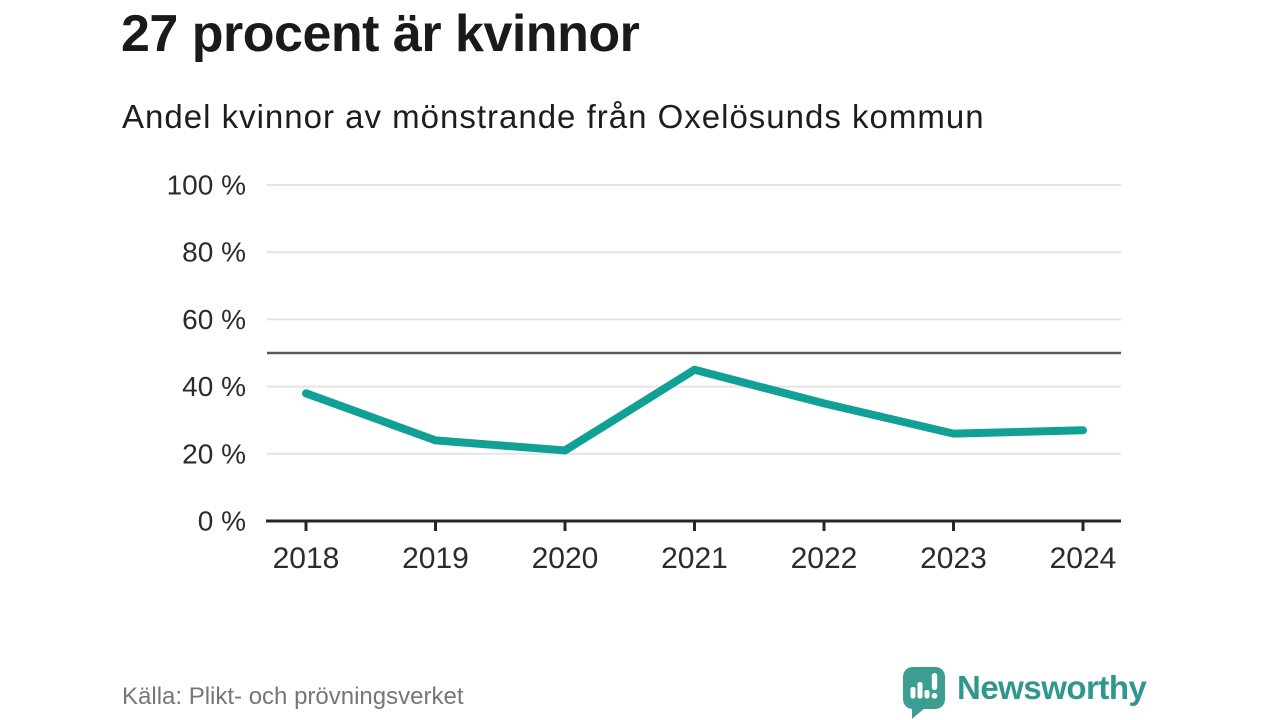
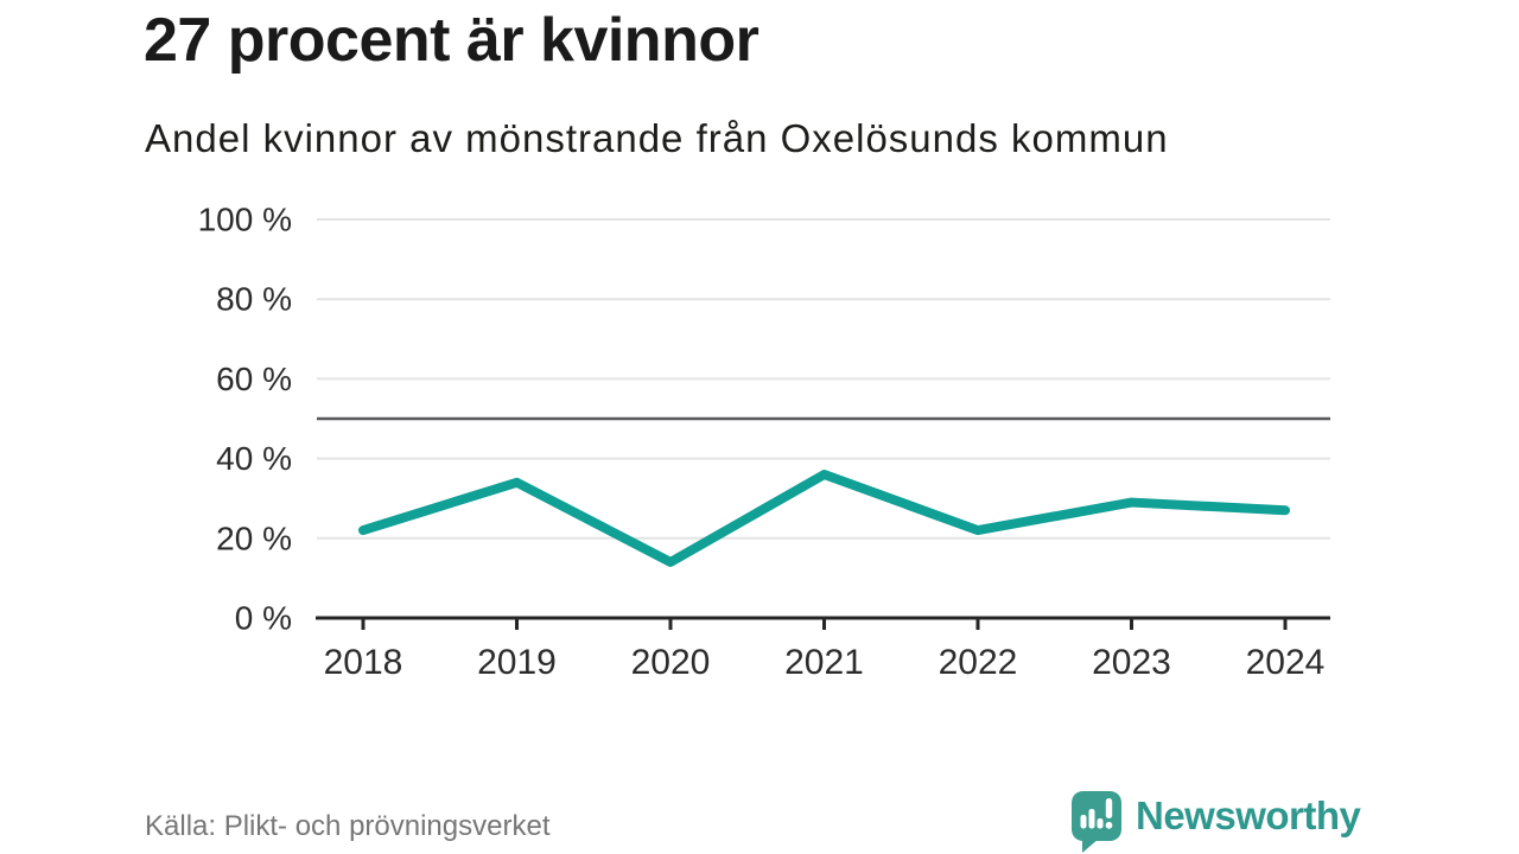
2018: 38% -> 22%
2019: 24% -> 34%
2020: 21% -> 14%
2021: 45% -> 36%
2022: 35% -> 22%
2023: 26% -> 29%
